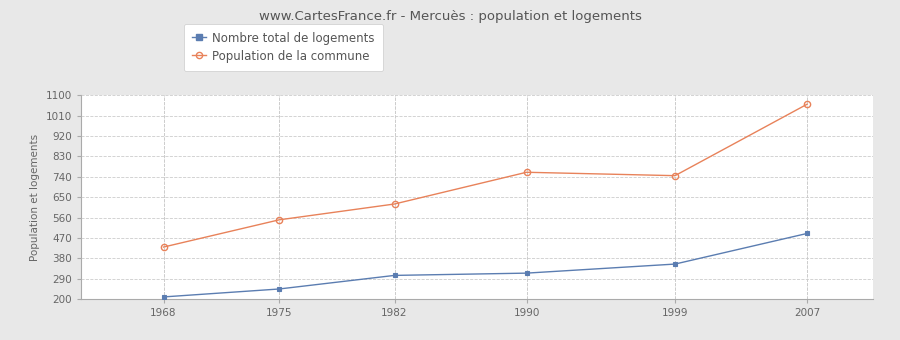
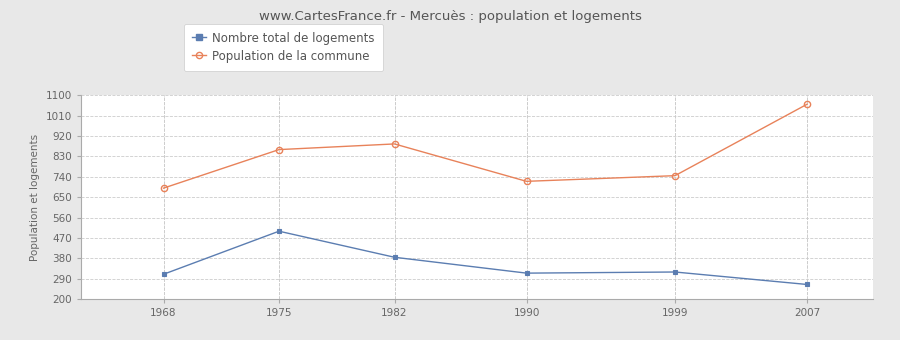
Nombre total de logements/1968: 210 -> 310
Population de la commune/1968: 430 -> 690
Nombre total de logements/1975: 245 -> 500
Population de la commune/1975: 550 -> 860
Nombre total de logements/1982: 305 -> 385
Population de la commune/1982: 620 -> 885
Population de la commune/1990: 760 -> 720
Nombre total de logements/1999: 355 -> 320
Nombre total de logements/2007: 490 -> 265
